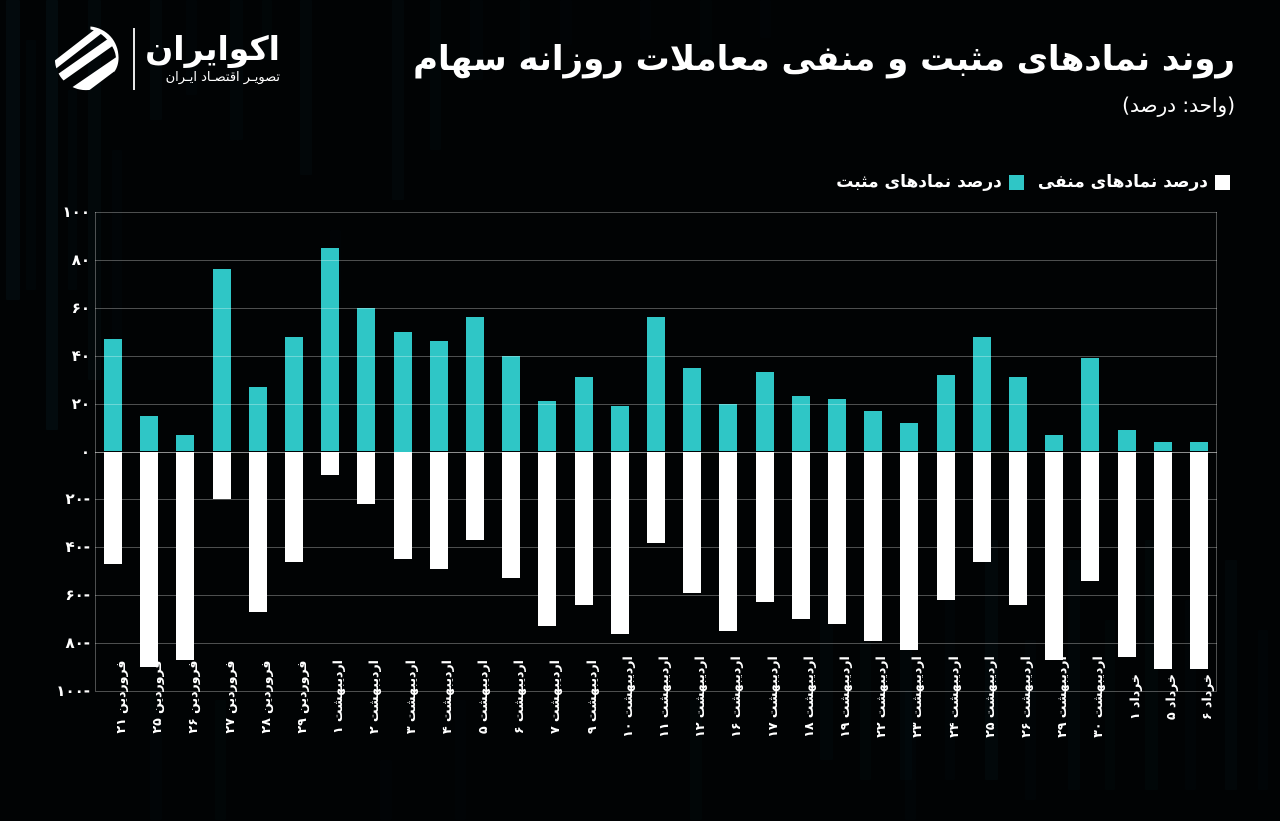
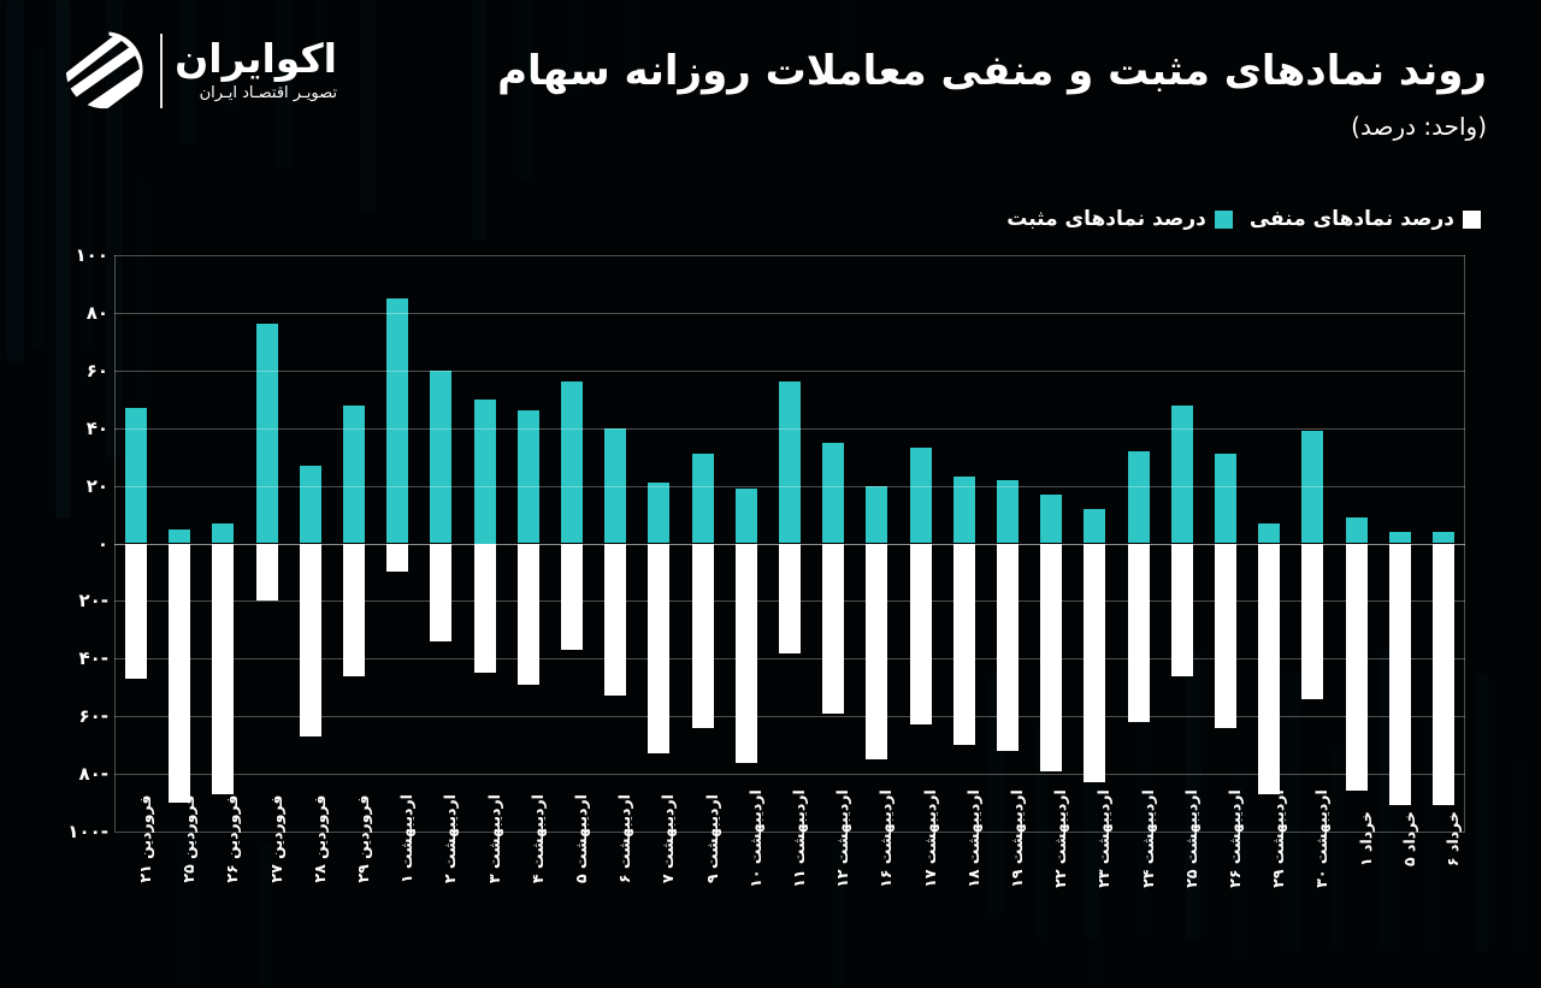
درصد نمادهای مثبت/فروردین ۲۵: 15 -> 5
درصد نمادهای منفی/اردیبهشت ۲: -22 -> -34
